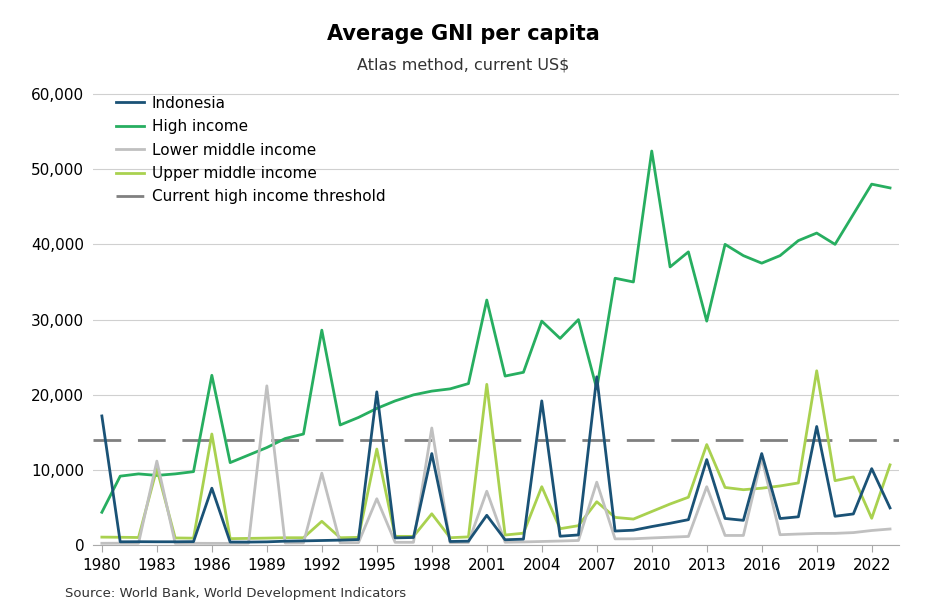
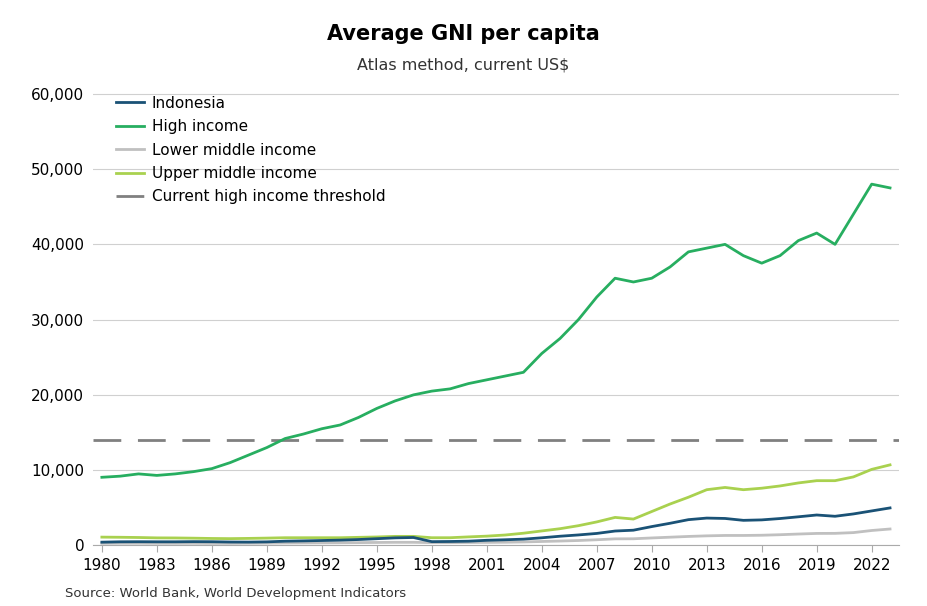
Indonesia/1980: 17,200 -> 400
High income/1980: 4,400 -> 9,000
Lower middle income/1983: 11,200 -> 300
Upper middle income/1983: 10,200 -> 1,000
Indonesia/1986: 7,600 -> 500
High income/1986: 22,600 -> 10,200
Upper middle income/1986: 14,800 -> 900
Lower middle income/1989: 21,200 -> 300
High income/1992: 28,600 -> 15,500
Lower middle income/1992: 9,600 -> 300
Upper middle income/1992: 3,200 -> 1,000
Indonesia/1995: 20,400 -> 900
Lower middle income/1995: 6,200 -> 400
Upper middle income/1995: 12,800 -> 1,100
Indonesia/1998: 12,200 -> 500
Lower middle income/1998: 15,600 -> 400
Upper middle income/1998: 4,200 -> 1,000
Indonesia/2001: 4,000 -> 700
High income/2001: 32,600 -> 22,000
Lower middle income/2001: 7,200 -> 400
Upper middle income/2001: 21,400 -> 1,200
Indonesia/2004: 19,200 -> 1,000
High income/2004: 29,800 -> 25,500
Upper middle income/2004: 7,800 -> 1,900
Indonesia/2007: 22,400 -> 1,600
High income/2007: 20,800 -> 33,000
Lower middle income/2007: 8,400 -> 800
Upper middle income/2007: 5,800 -> 3,100
High income/2010: 52,400 -> 35,500
Indonesia/2013: 11,400 -> 3,600
High income/2013: 29,800 -> 39,500
Lower middle income/2013: 7,800 -> 1,300
Upper middle income/2013: 13,400 -> 7,400
Indonesia/2016: 12,200 -> 3,400
Lower middle income/2016: 11,600 -> 1,400
Indonesia/2019: 15,800 -> 4,000
Upper middle income/2019: 23,200 -> 8,600
Indonesia/2022: 10,200 -> 4,600
Upper middle income/2022: 3,600 -> 10,100
